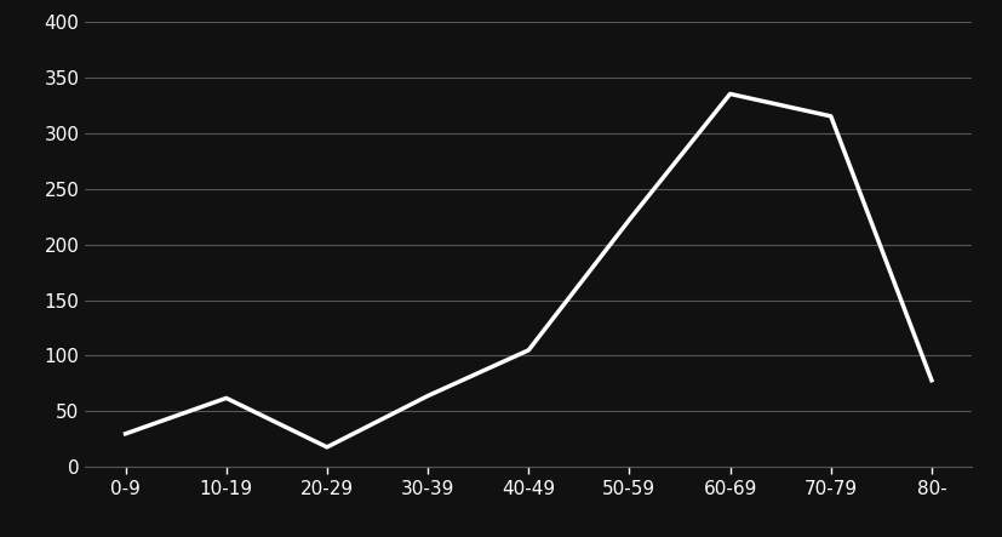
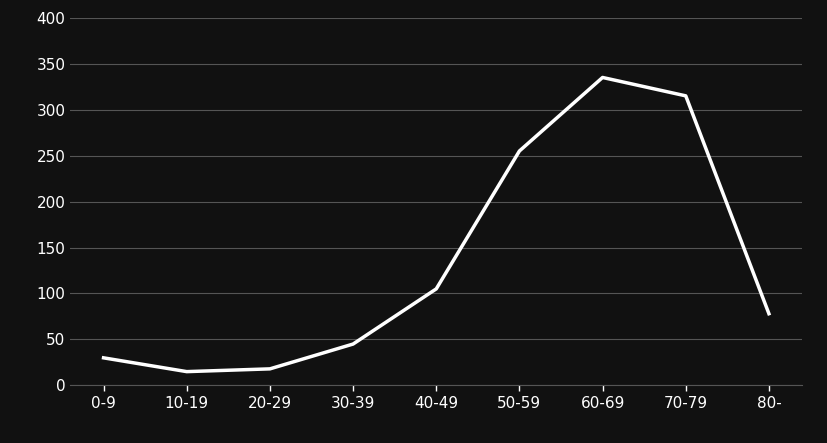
10-19: 62 -> 15
30-39: 64 -> 45
50-59: 222 -> 255
